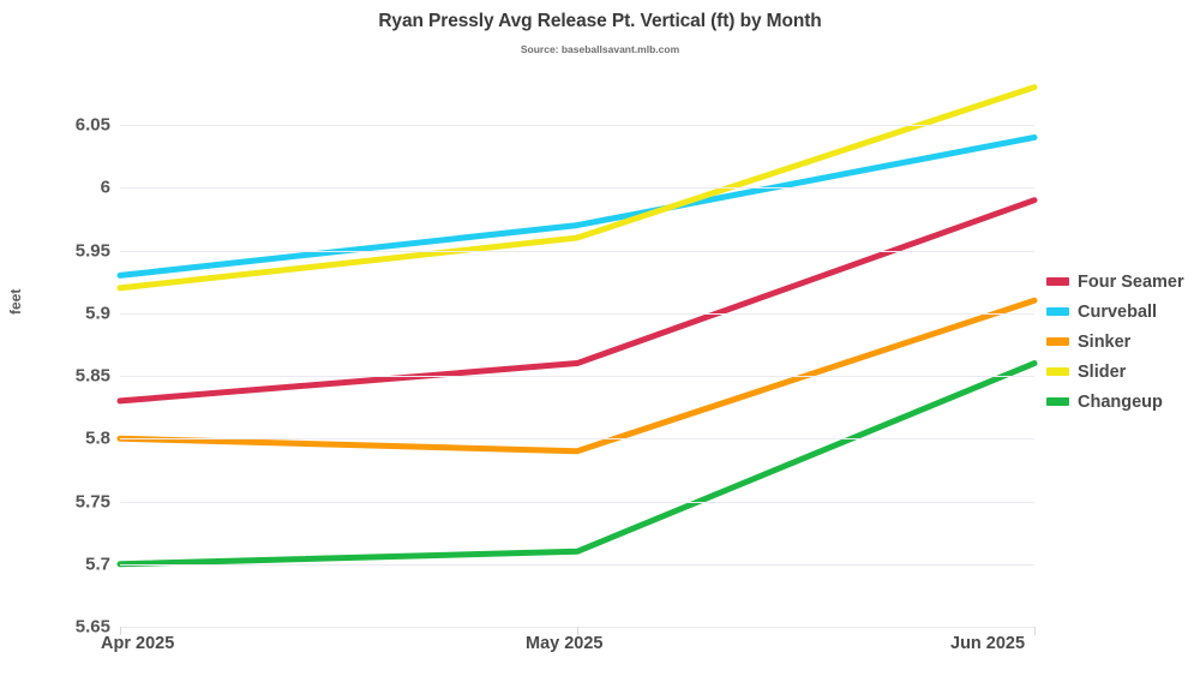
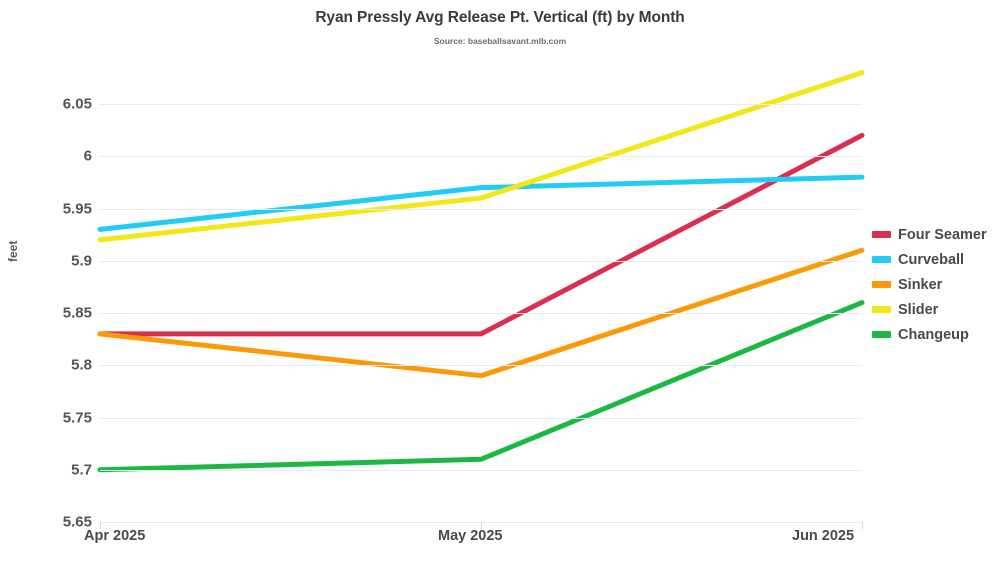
Sinker/Apr 2025: 5.80 -> 5.83
Four Seamer/May 2025: 5.86 -> 5.83
Four Seamer/Jun 2025: 5.99 -> 6.02
Curveball/Jun 2025: 6.04 -> 5.98
